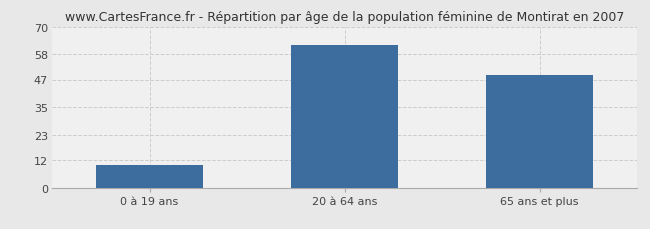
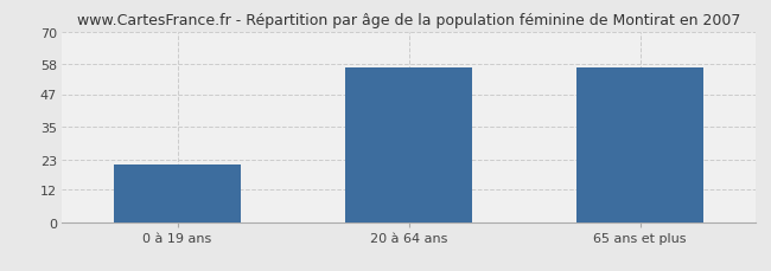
0 à 19 ans: 10 -> 21
20 à 64 ans: 62 -> 57
65 ans et plus: 49 -> 57
